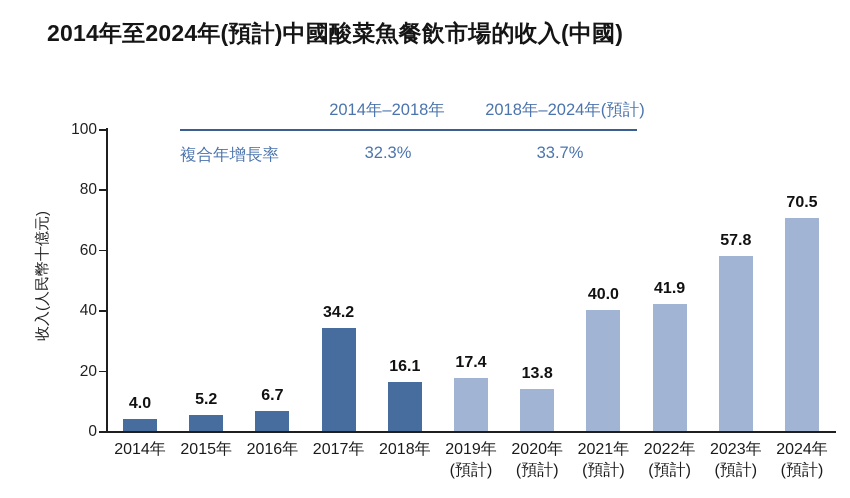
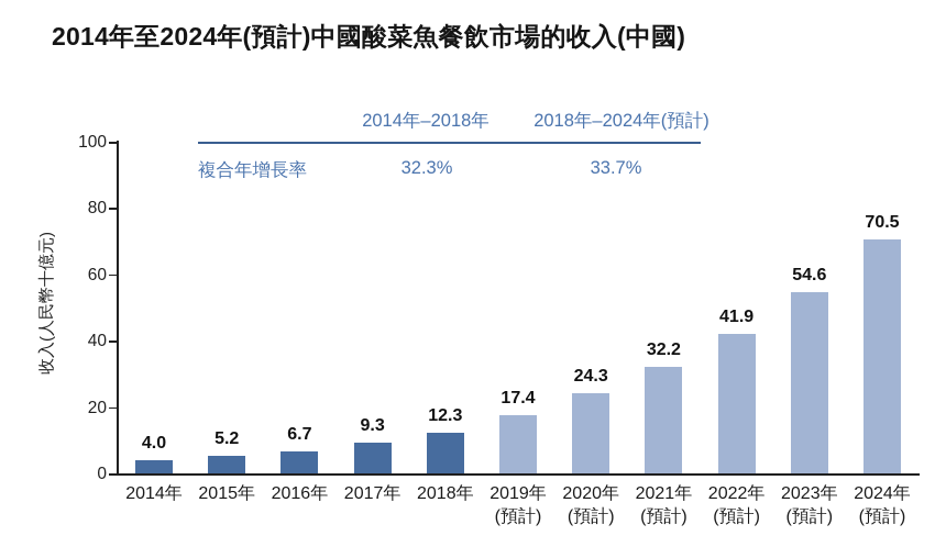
2017年: 34.2 -> 9.3
2018年: 16.1 -> 12.3
2020年: 13.8 -> 24.3
2021年: 40.0 -> 32.2
2023年: 57.8 -> 54.6
